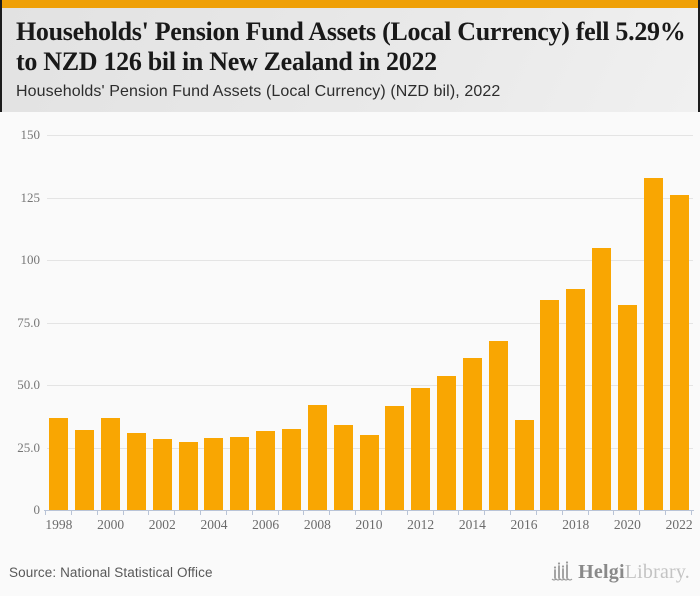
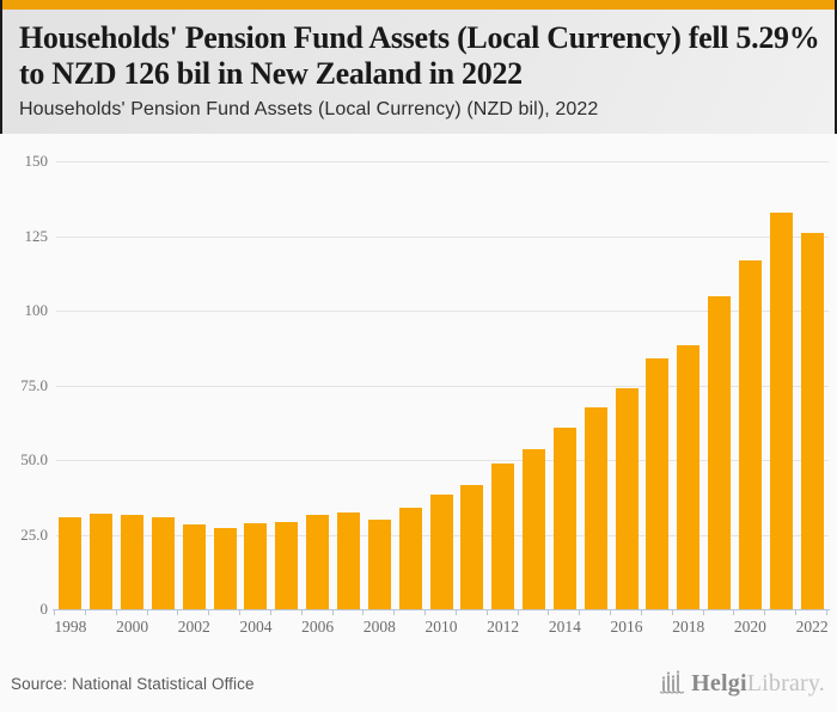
1998: 37 -> 31
2000: 37 -> 32
2008: 42 -> 30
2010: 30 -> 38
2016: 36 -> 74
2020: 82 -> 117
